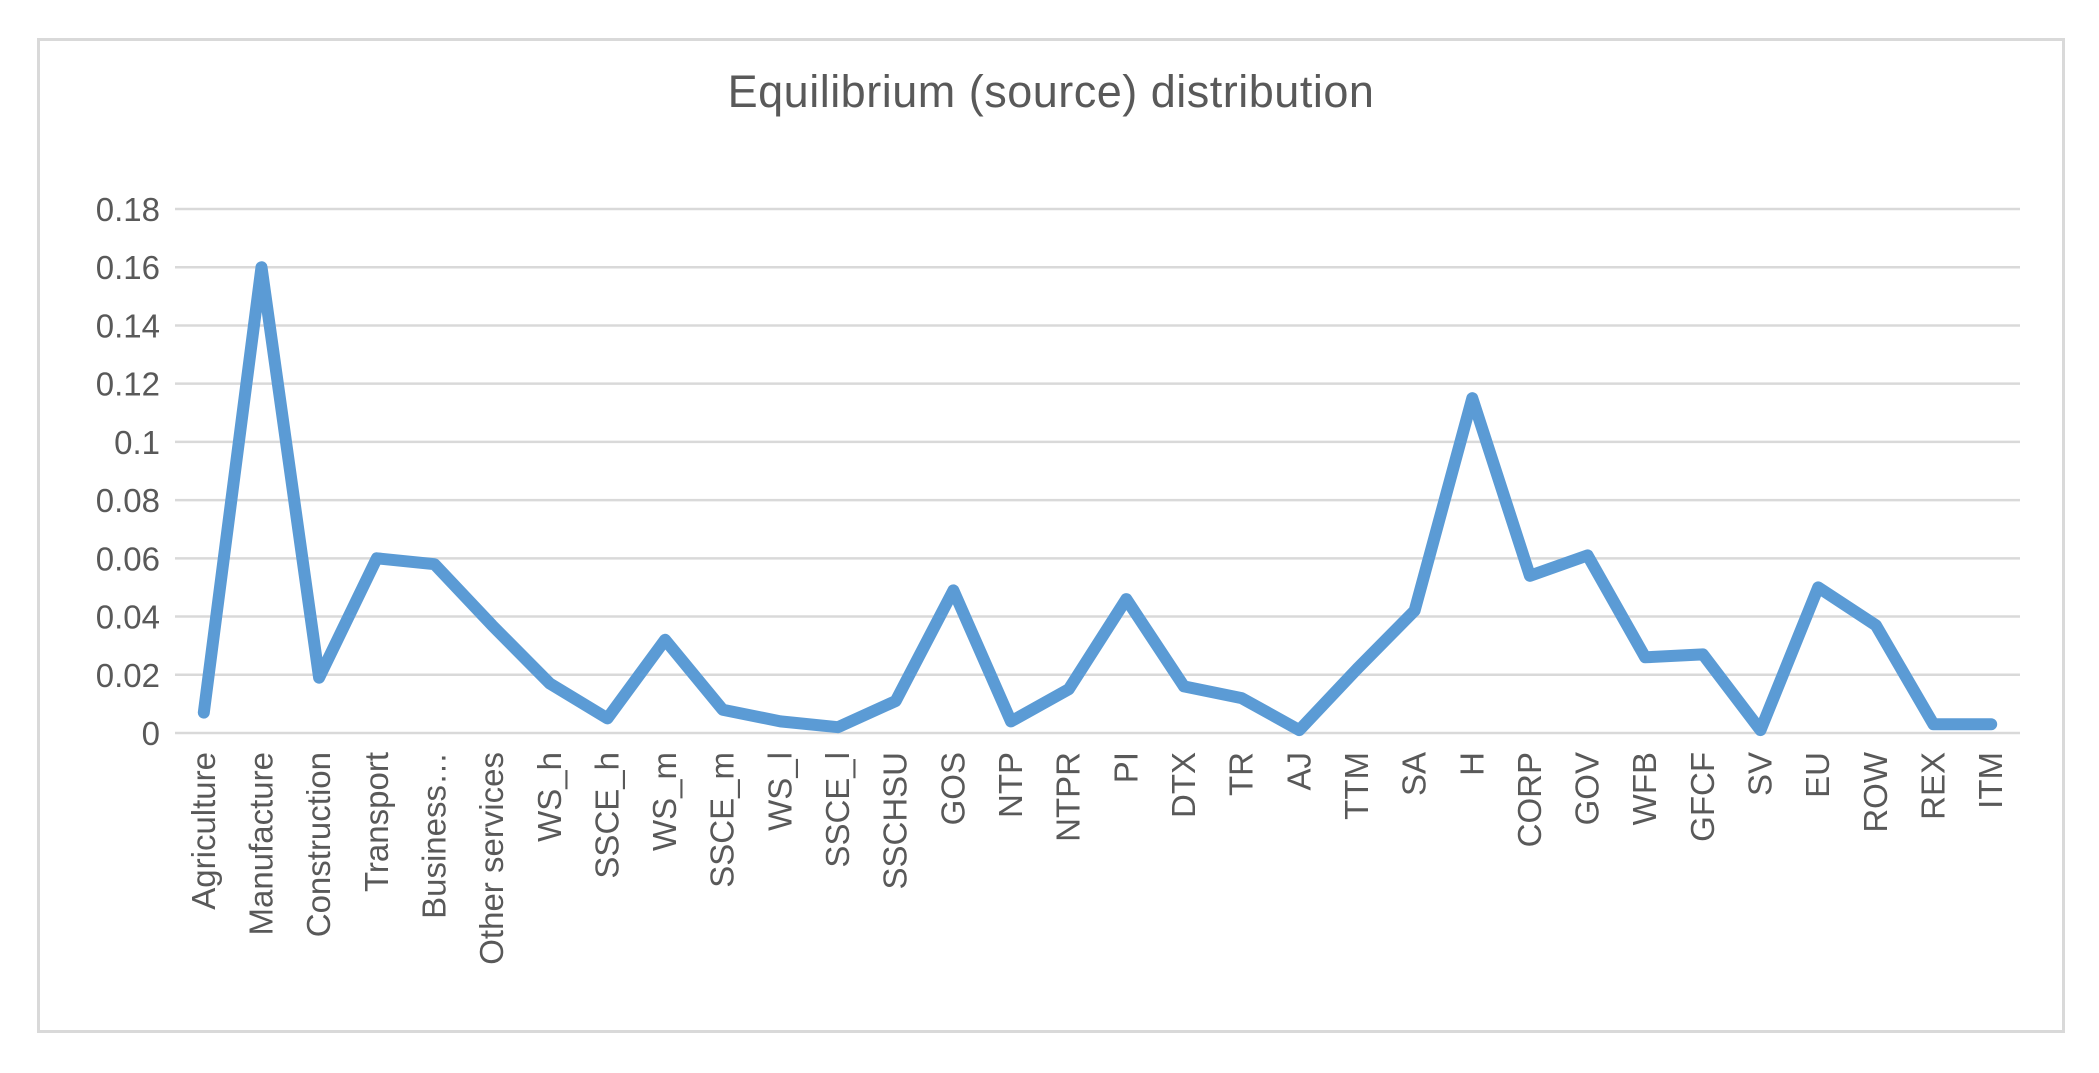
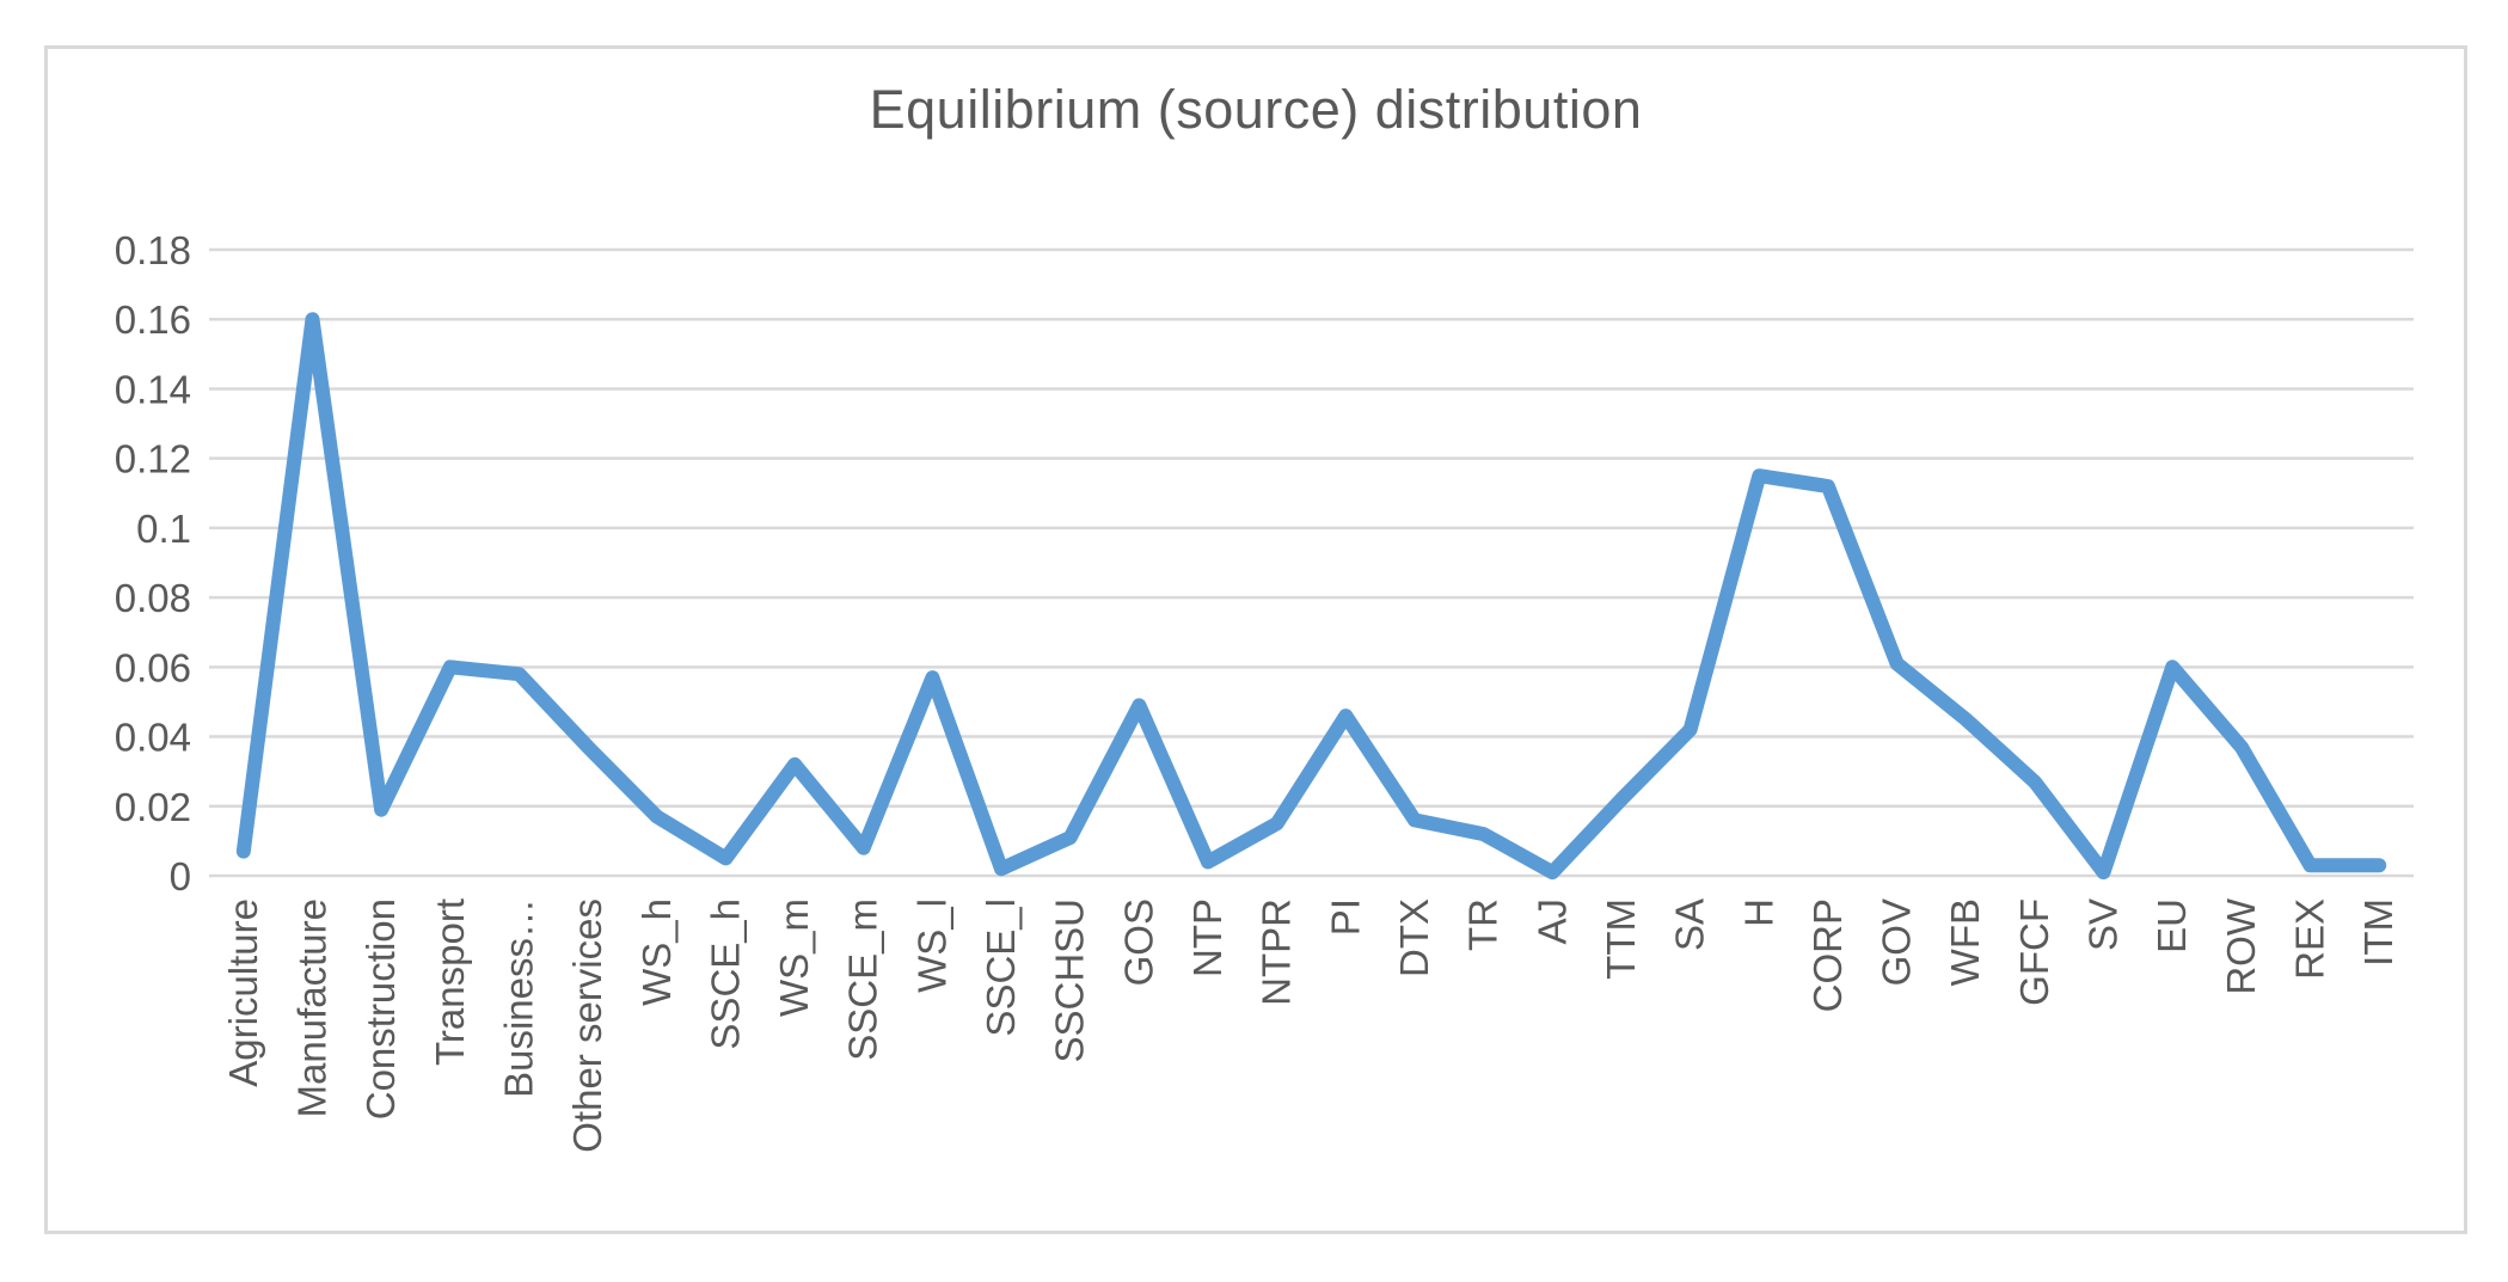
WS_l: 0.004 -> 0.057
CORP: 0.054 -> 0.112
WFB: 0.026 -> 0.045
EU: 0.050 -> 0.060
